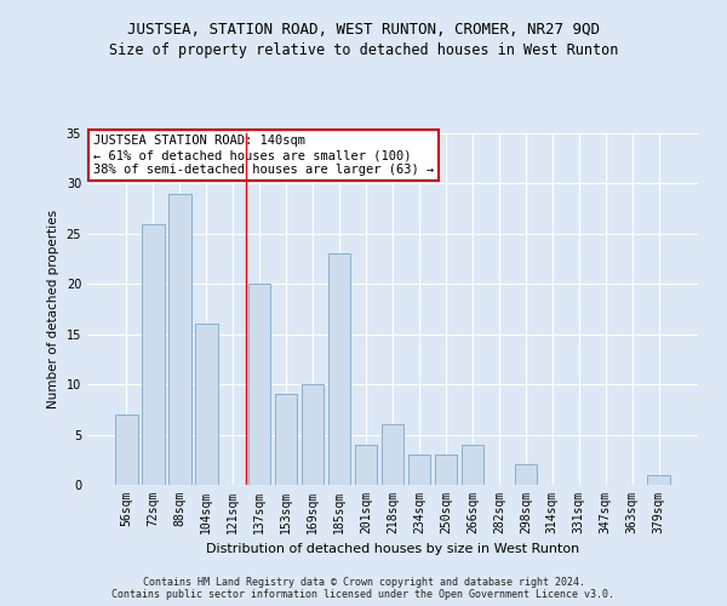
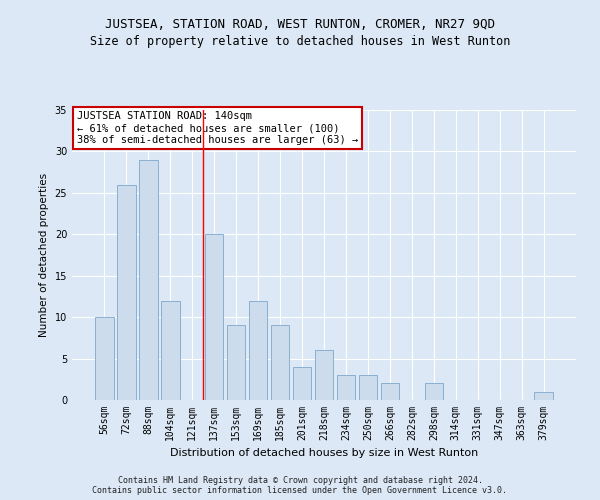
56sqm: 7 -> 10
104sqm: 16 -> 12
169sqm: 10 -> 12
185sqm: 23 -> 9
266sqm: 4 -> 2
